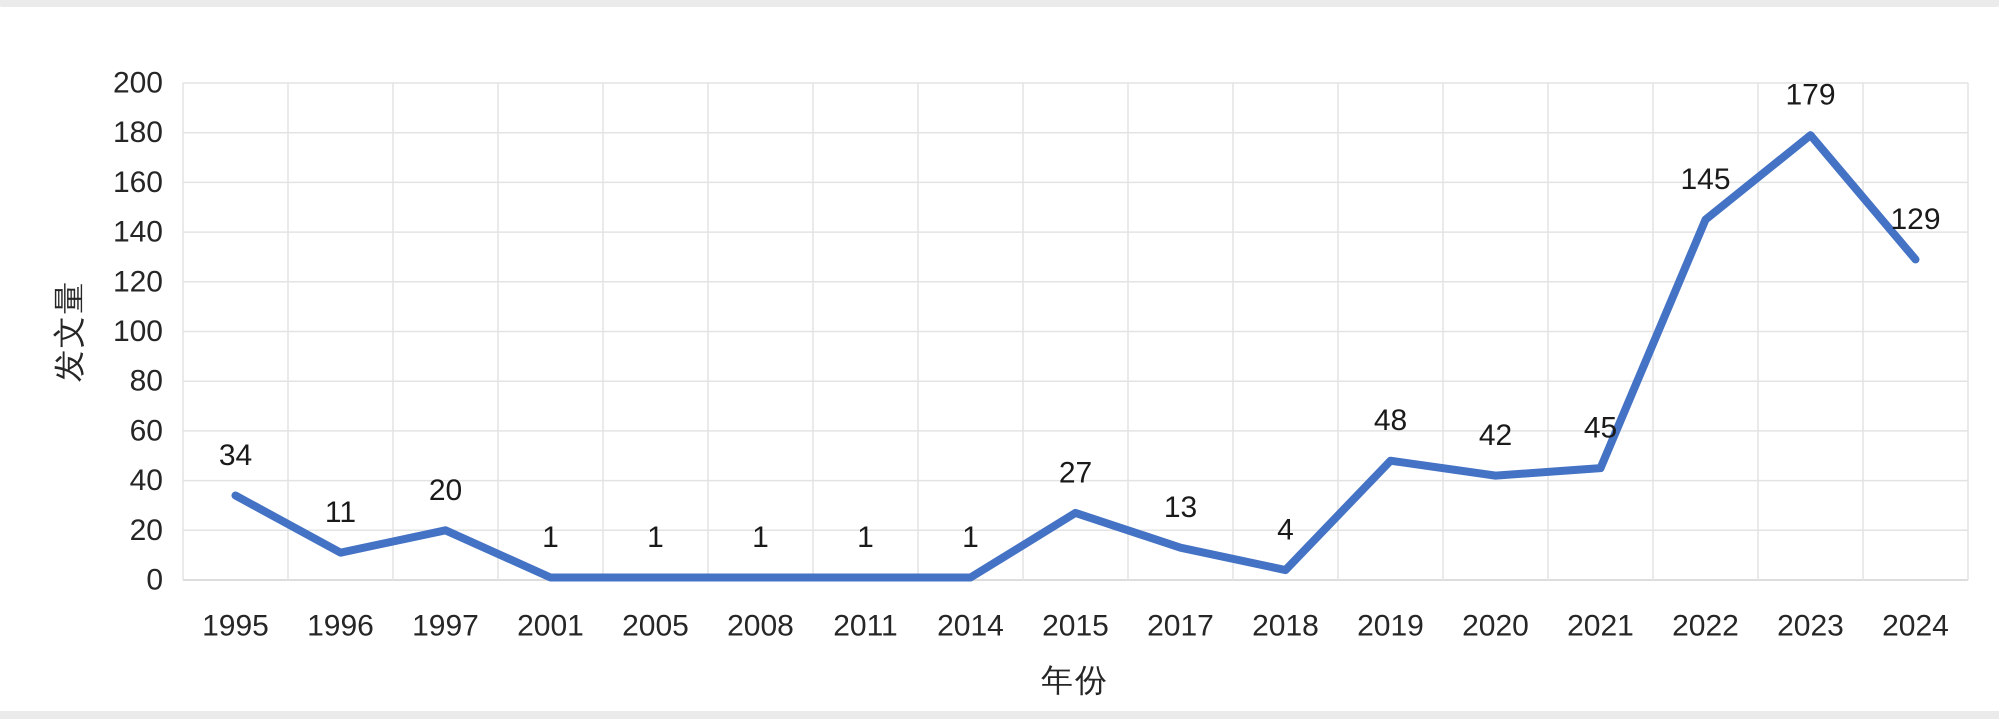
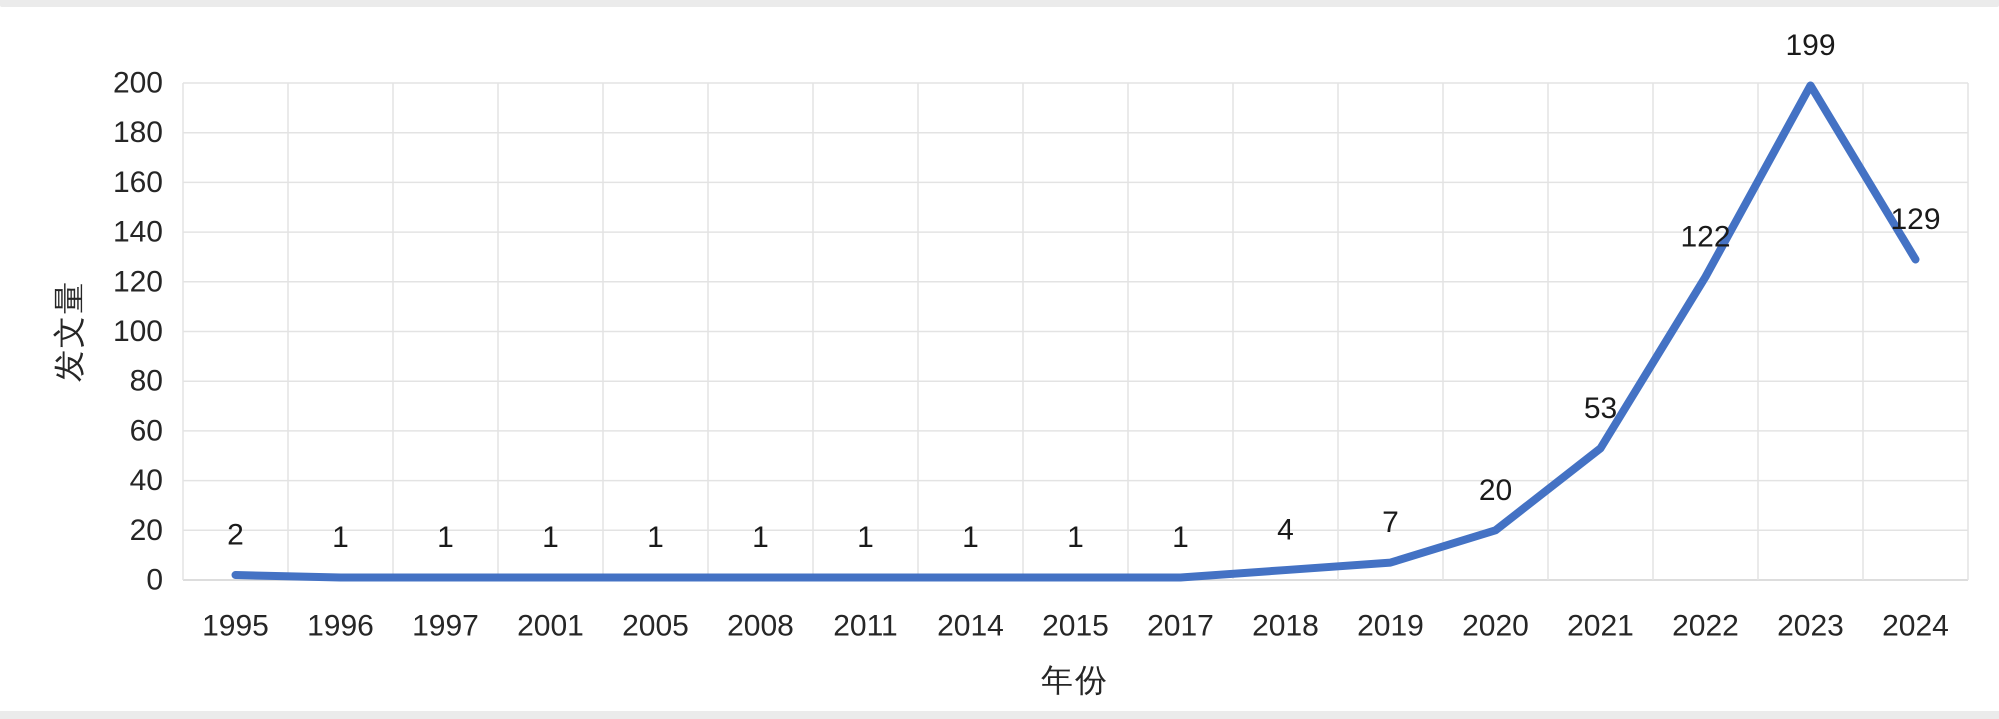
1995: 34 -> 2
1996: 11 -> 1
1997: 20 -> 1
2015: 27 -> 1
2017: 13 -> 1
2019: 48 -> 7
2020: 42 -> 20
2021: 45 -> 53
2022: 145 -> 122
2023: 179 -> 199
